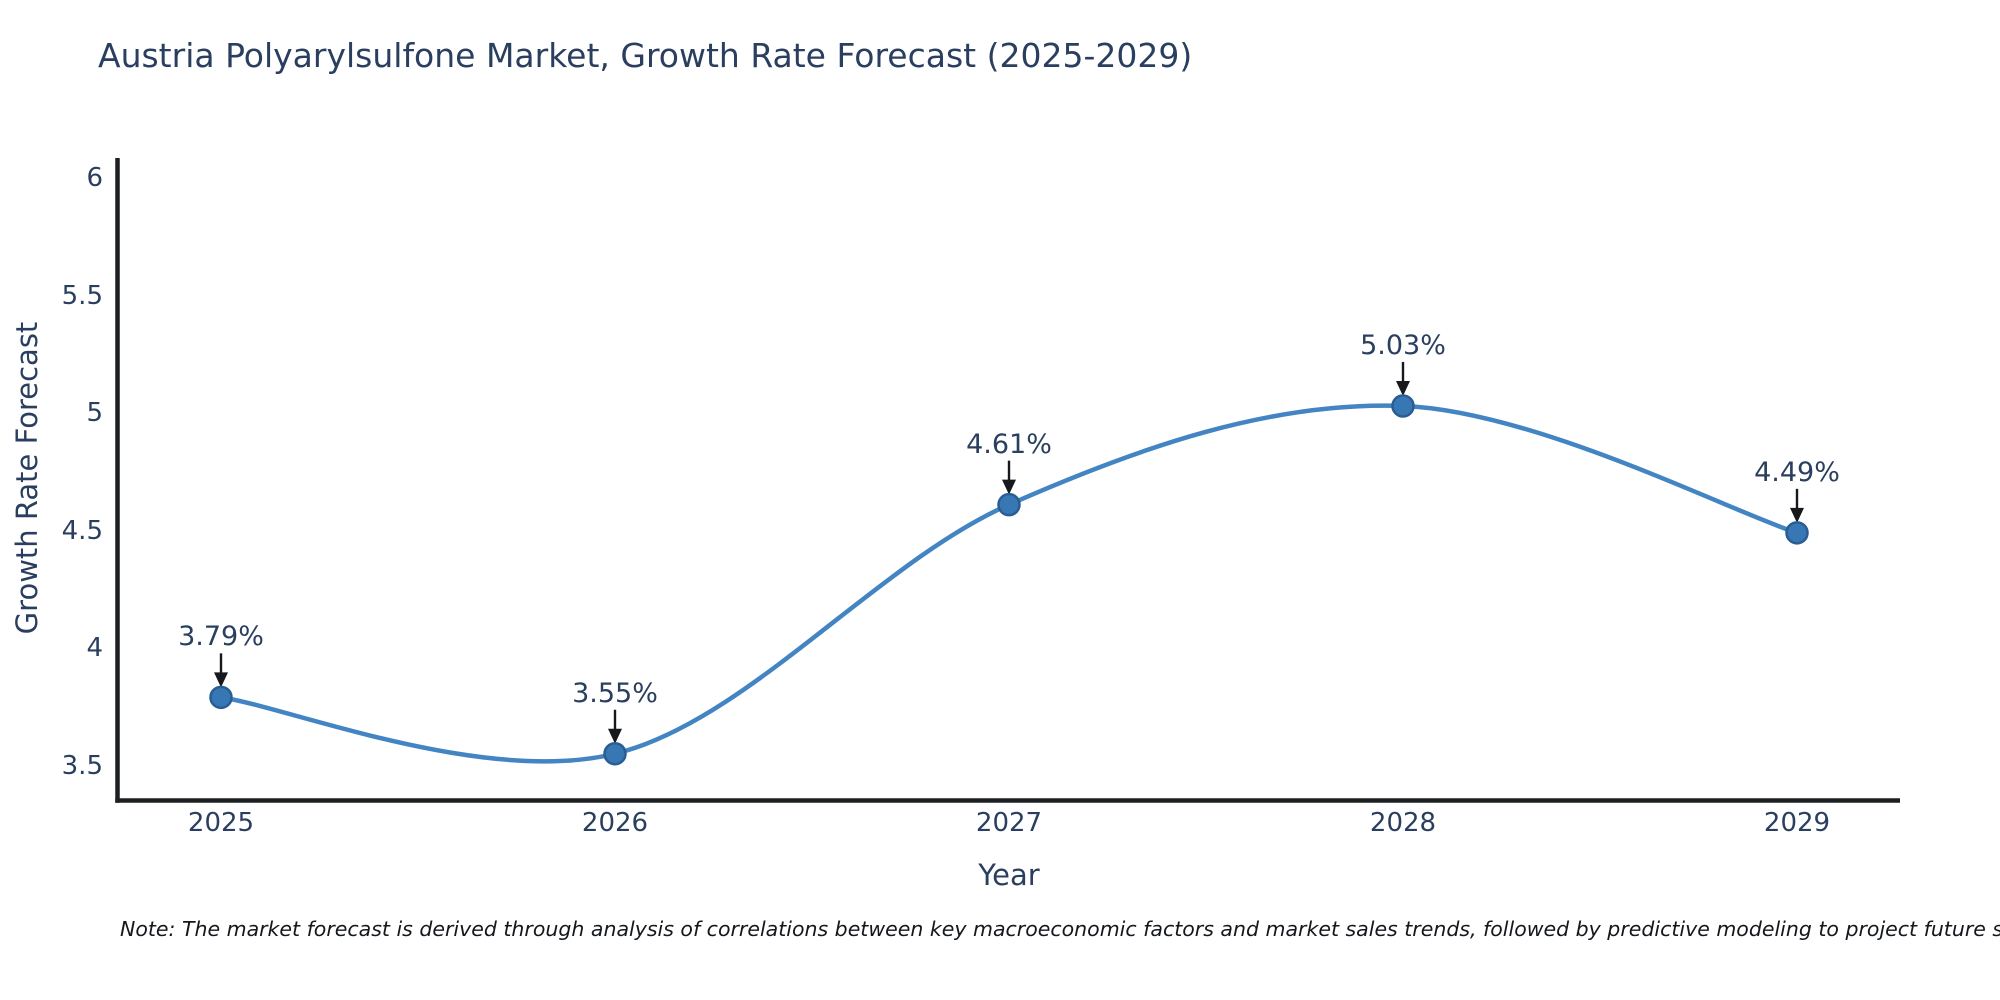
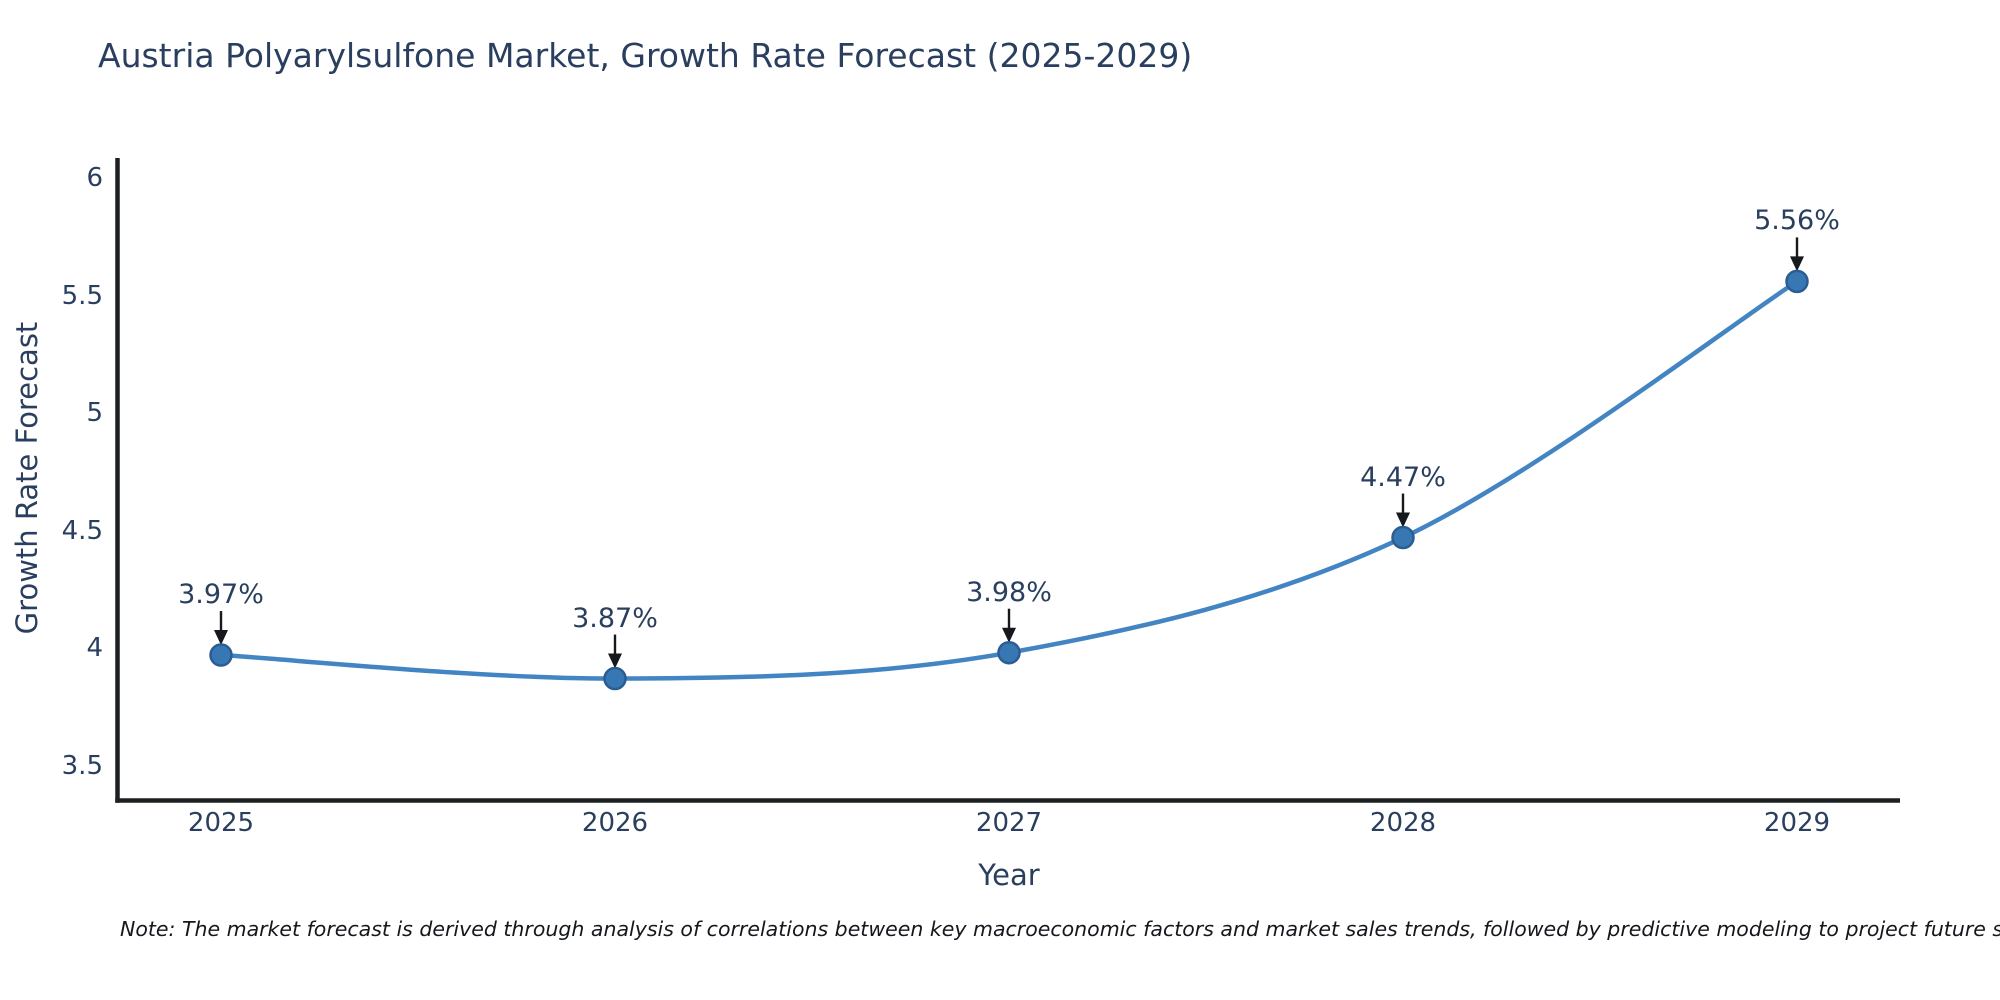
2025: 3.79% -> 3.97%
2026: 3.55% -> 3.87%
2027: 4.61% -> 3.98%
2028: 5.03% -> 4.47%
2029: 4.49% -> 5.56%
